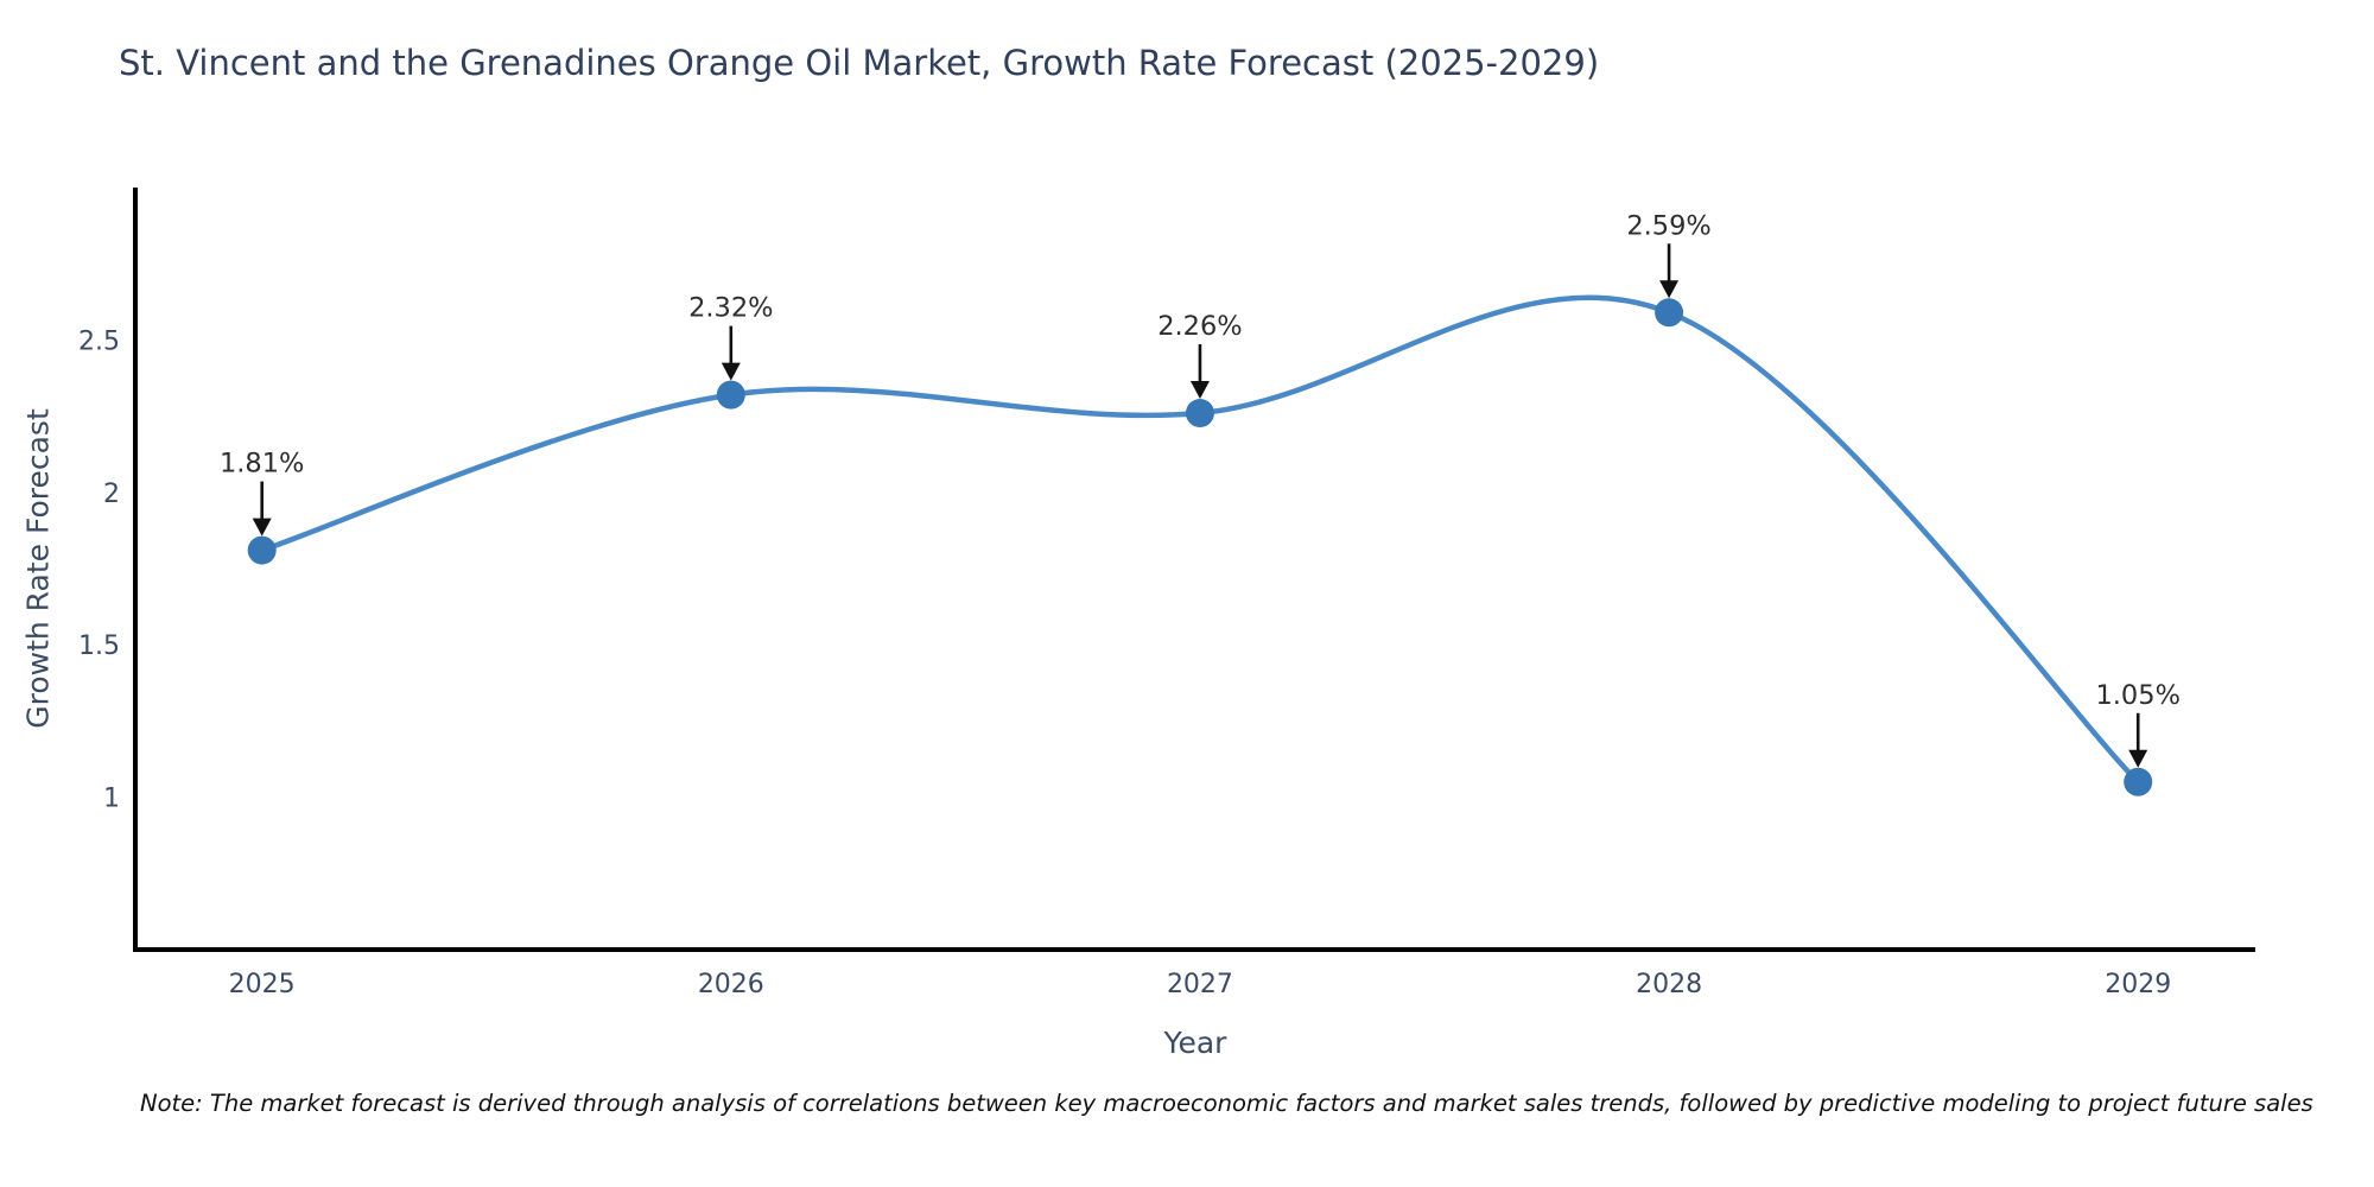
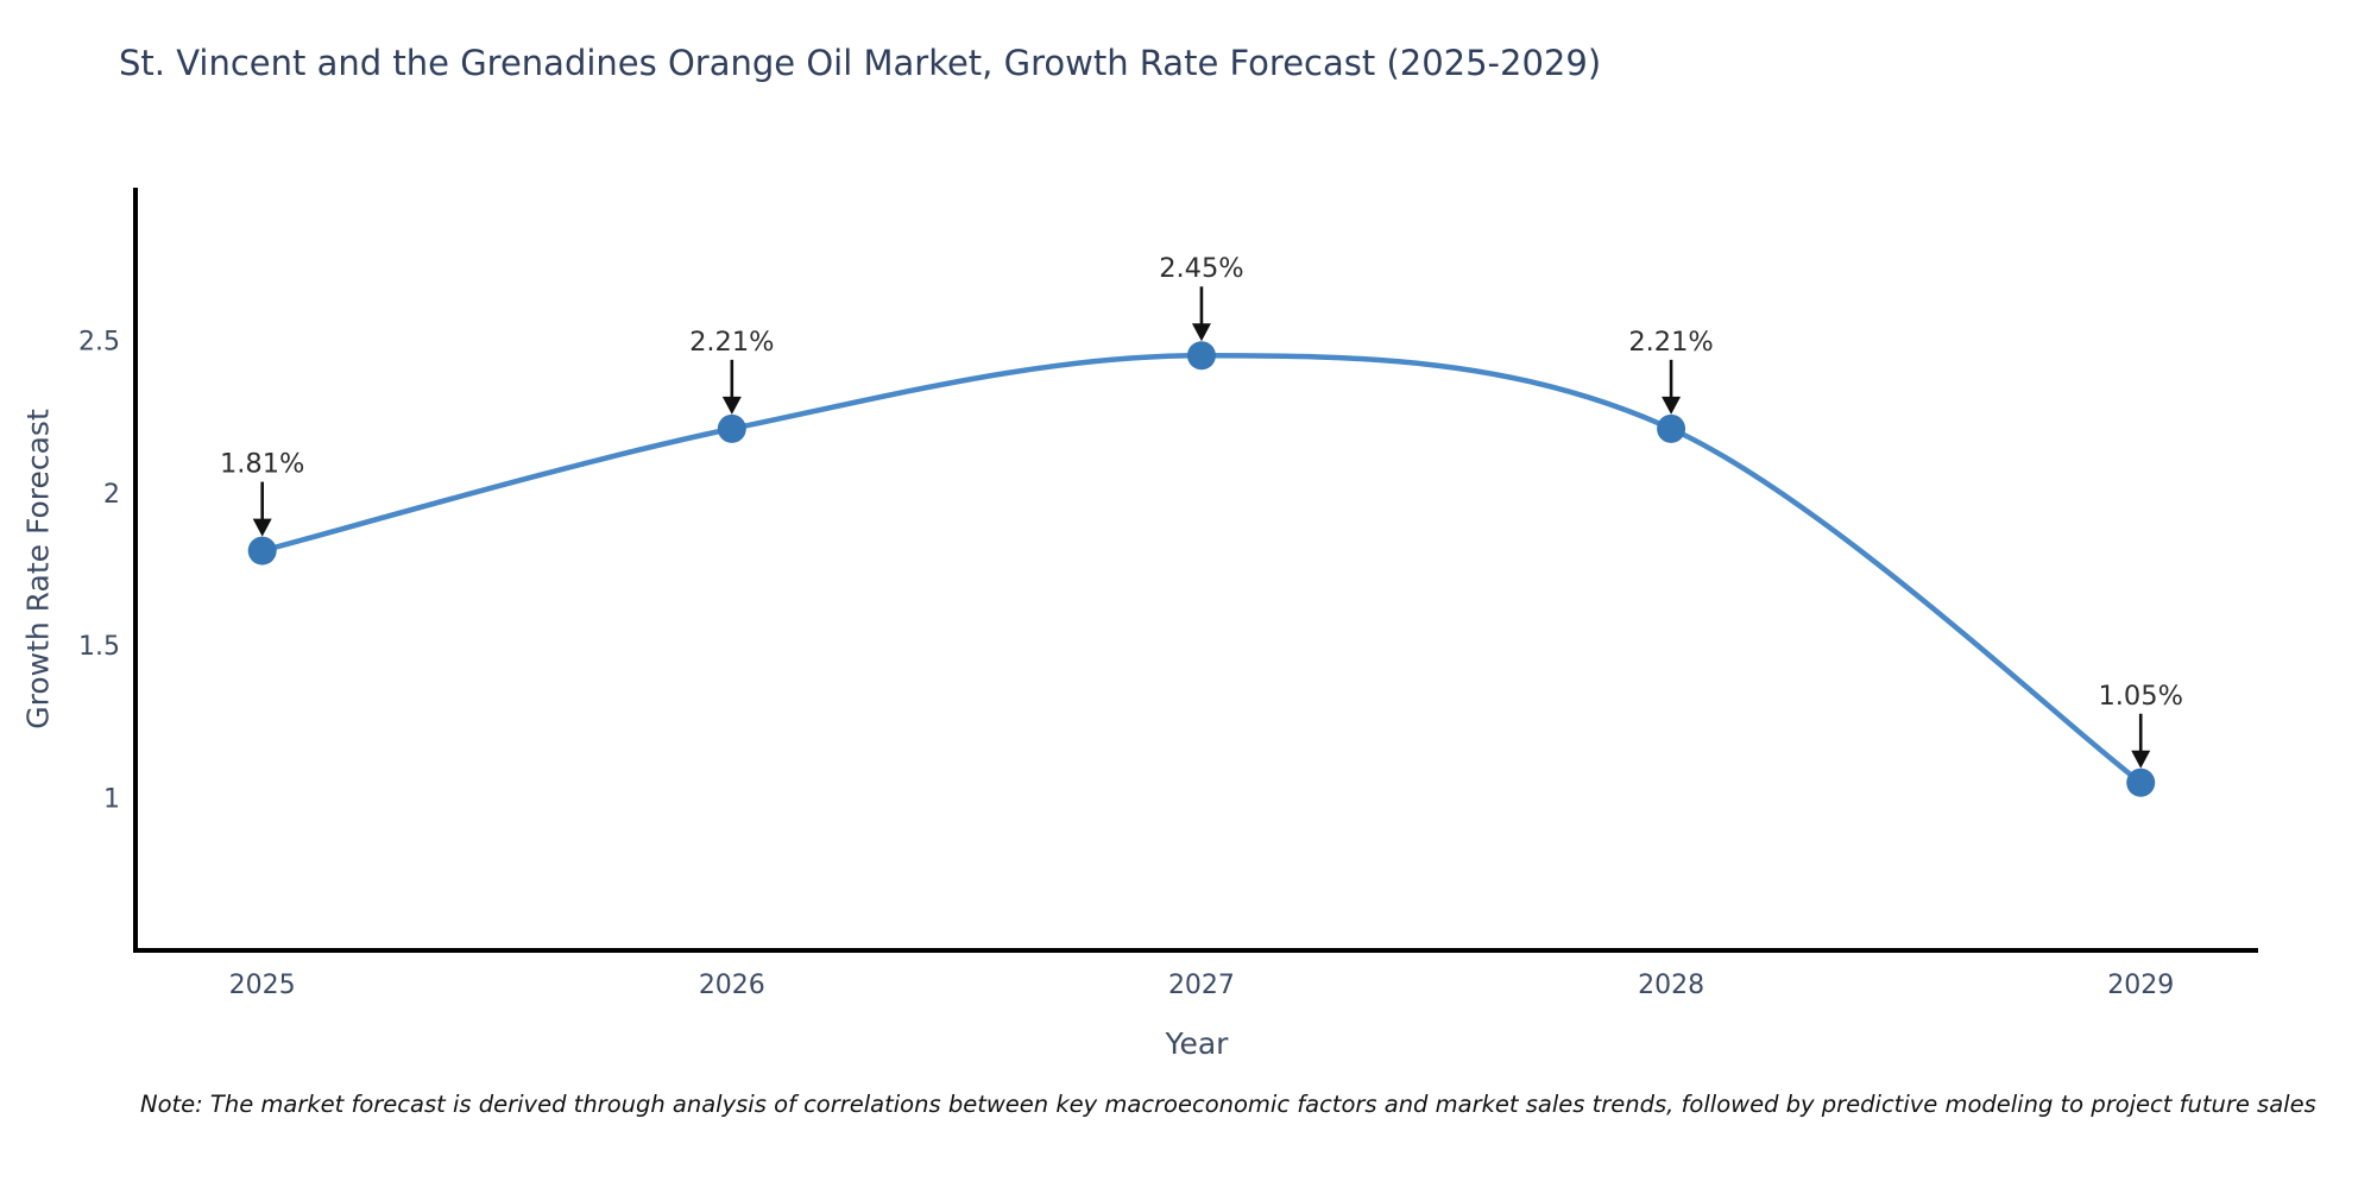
2026: 2.32% -> 2.21%
2027: 2.26% -> 2.45%
2028: 2.59% -> 2.21%
